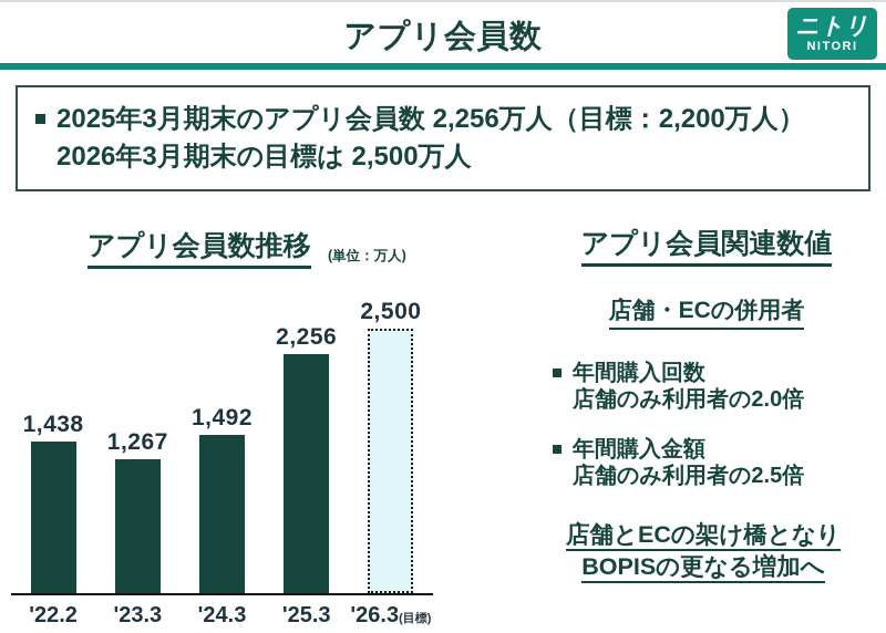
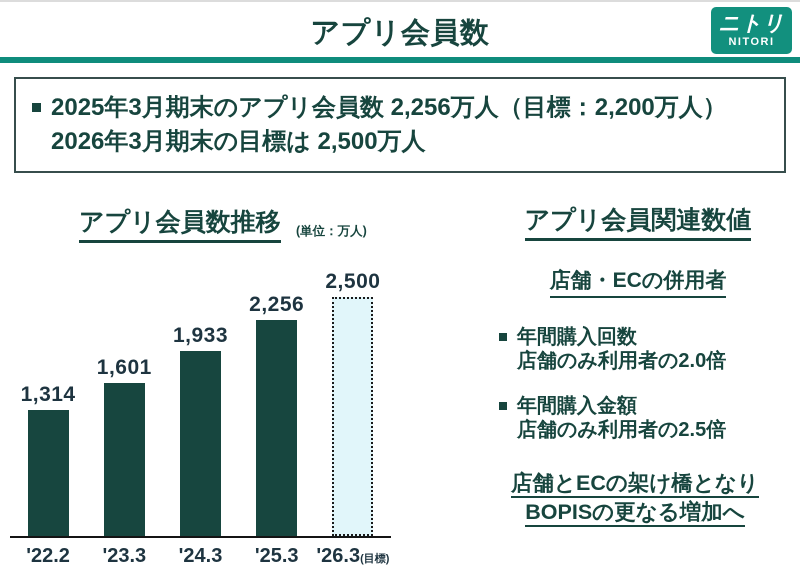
'22.2: 1,438 -> 1,314
'23.3: 1,267 -> 1,601
'24.3: 1,492 -> 1,933
